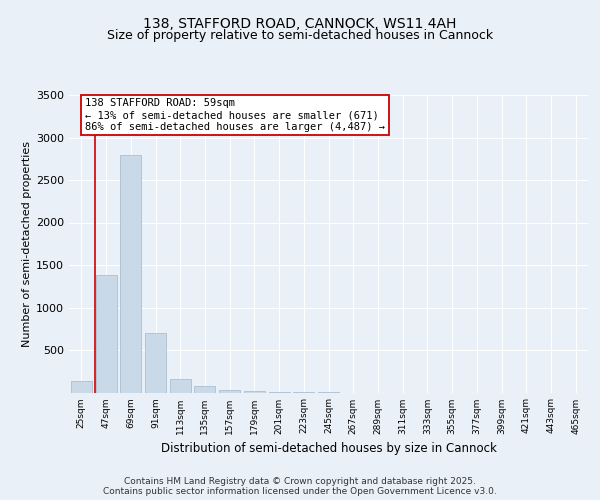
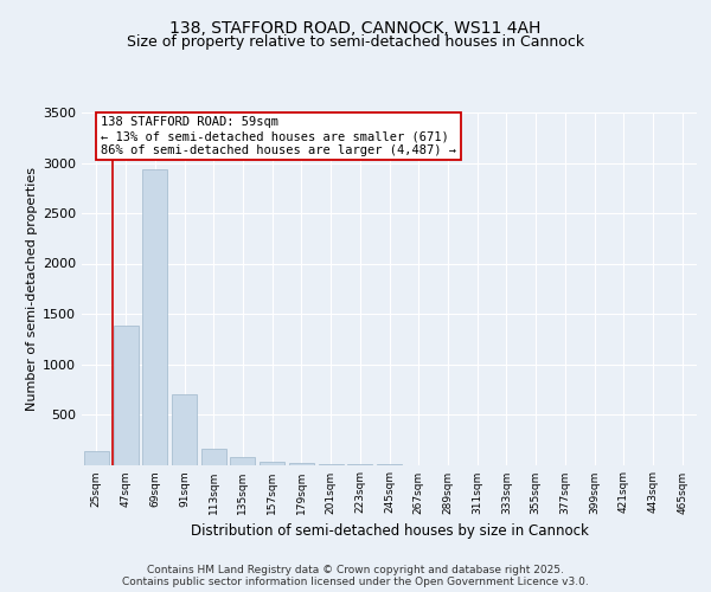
69sqm: 2800 -> 2940
